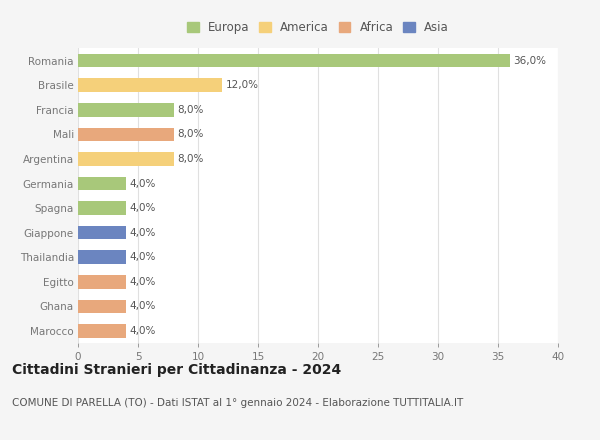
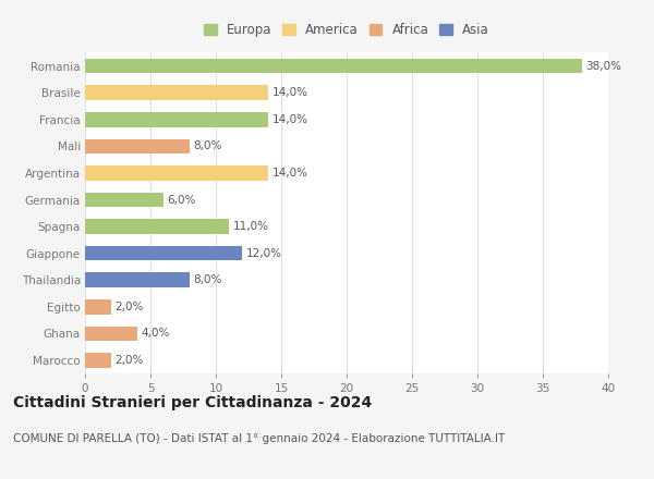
Romania: 36,0% -> 38,0%
Brasile: 12,0% -> 14,0%
Francia: 8,0% -> 14,0%
Argentina: 8,0% -> 14,0%
Germania: 4,0% -> 6,0%
Spagna: 4,0% -> 11,0%
Giappone: 4,0% -> 12,0%
Thailandia: 4,0% -> 8,0%
Egitto: 4,0% -> 2,0%
Marocco: 4,0% -> 2,0%
